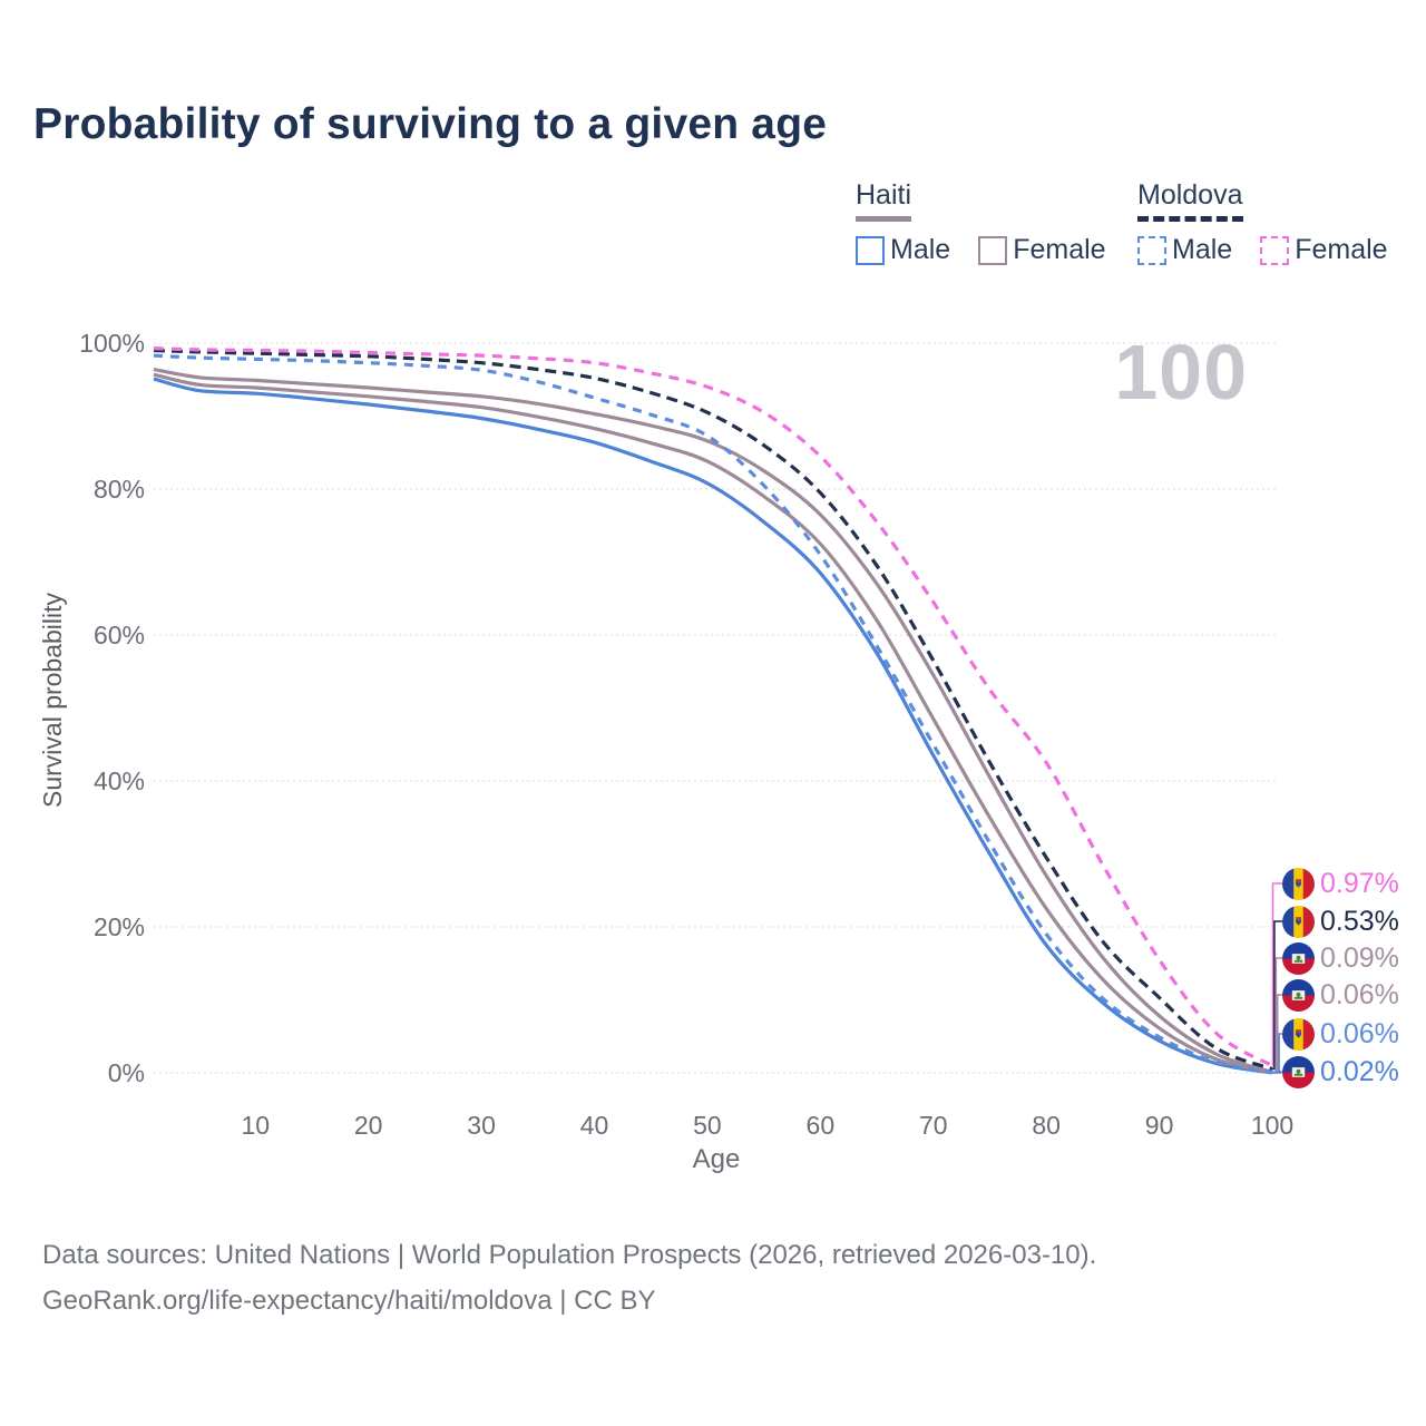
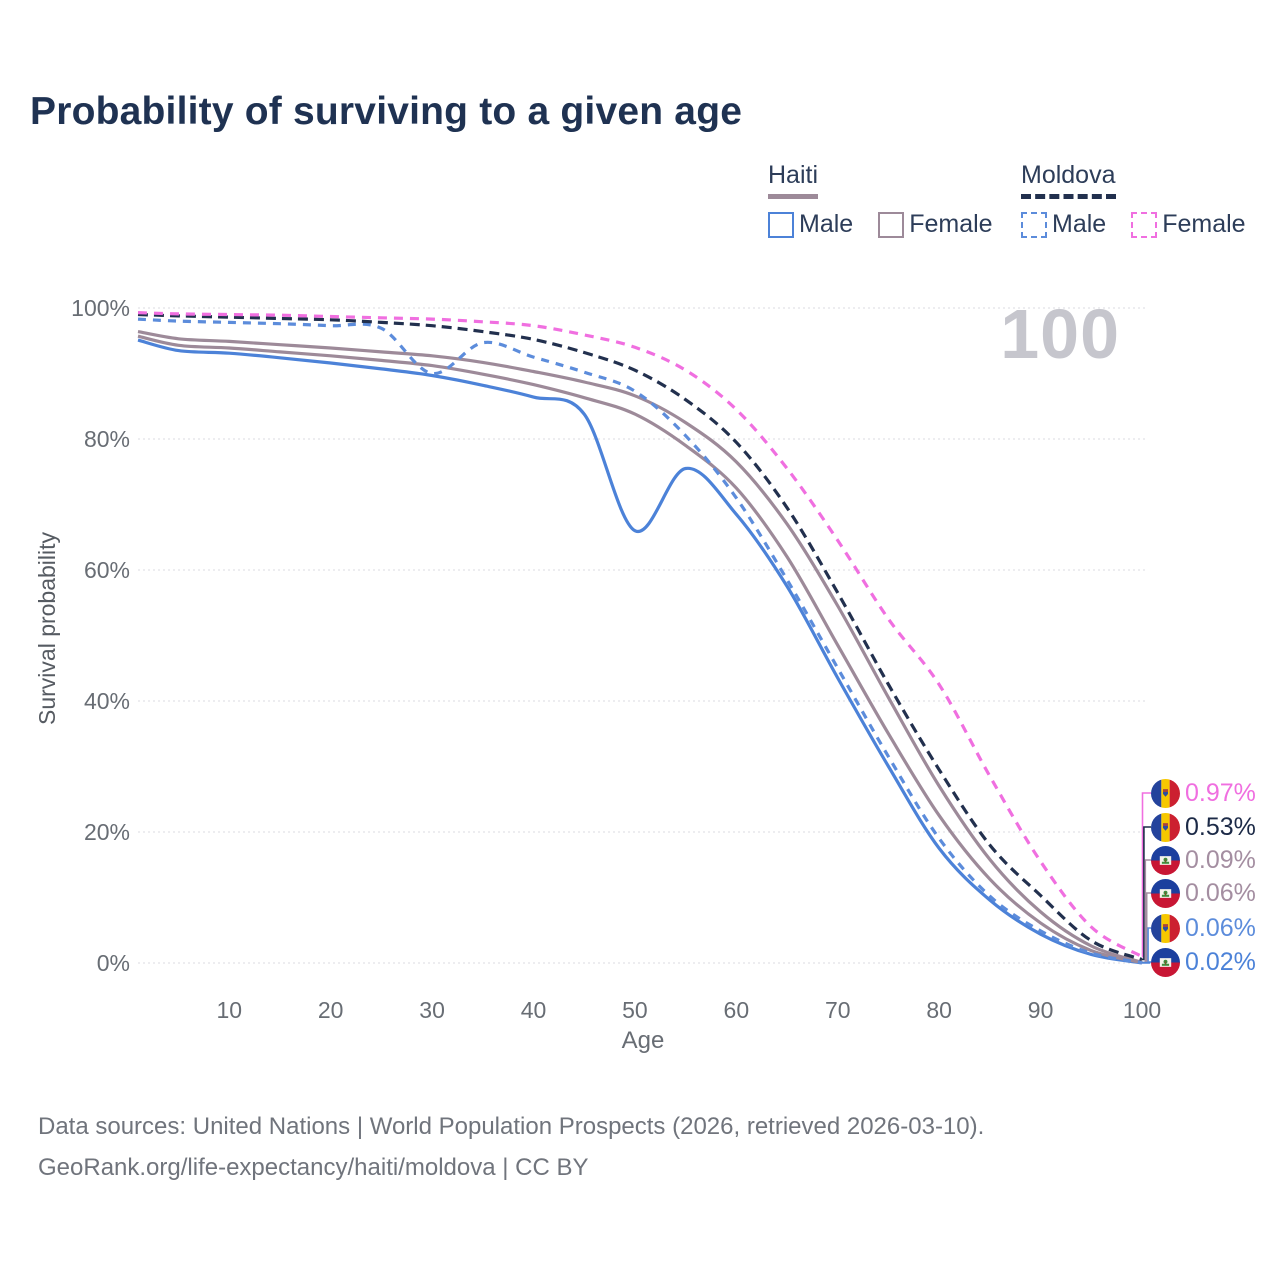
Moldova Male/30: 96% -> 90%
Haiti Male/50: 81% -> 66%
